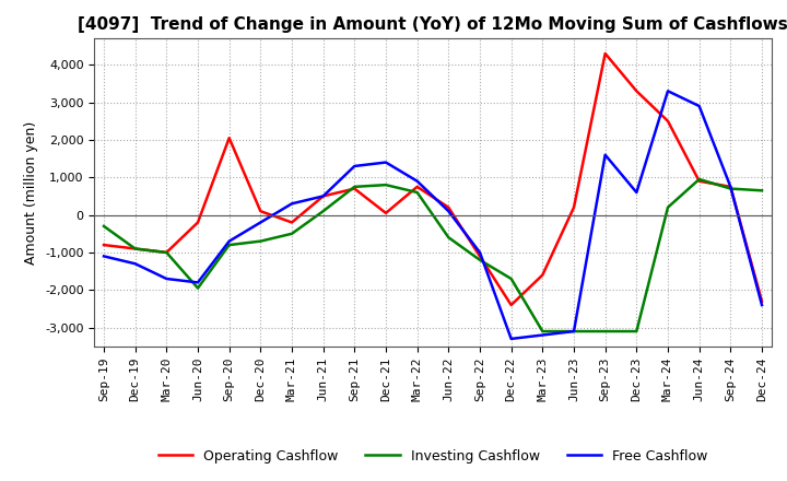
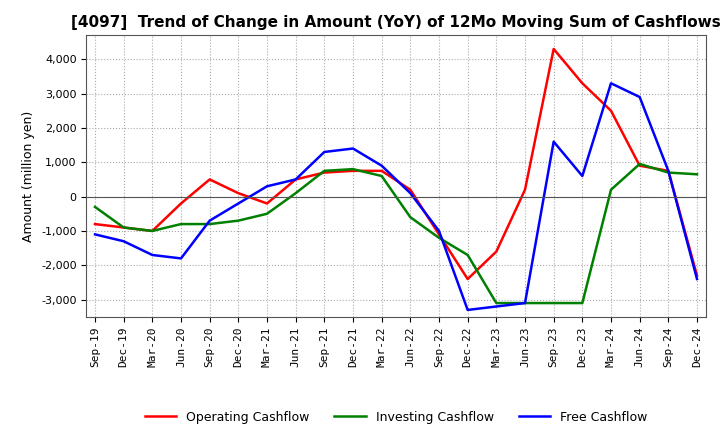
Investing Cashflow/Jun-20: -1,950 -> -800
Operating Cashflow/Sep-20: 2,050 -> 500
Operating Cashflow/Dec-21: 50 -> 750
